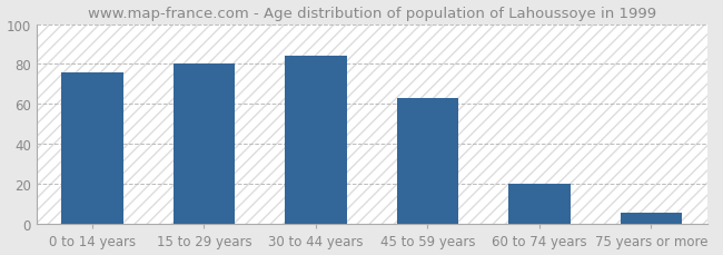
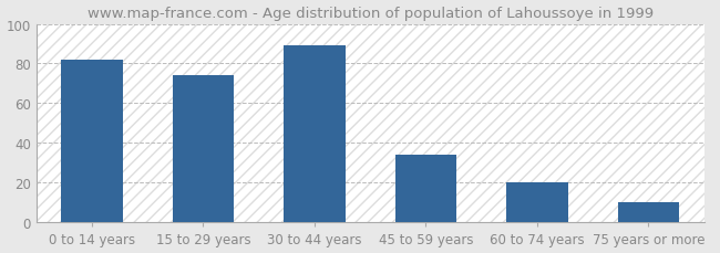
0 to 14 years: 76 -> 82
15 to 29 years: 80 -> 74
30 to 44 years: 84 -> 89
45 to 59 years: 63 -> 34
75 years or more: 6 -> 10
